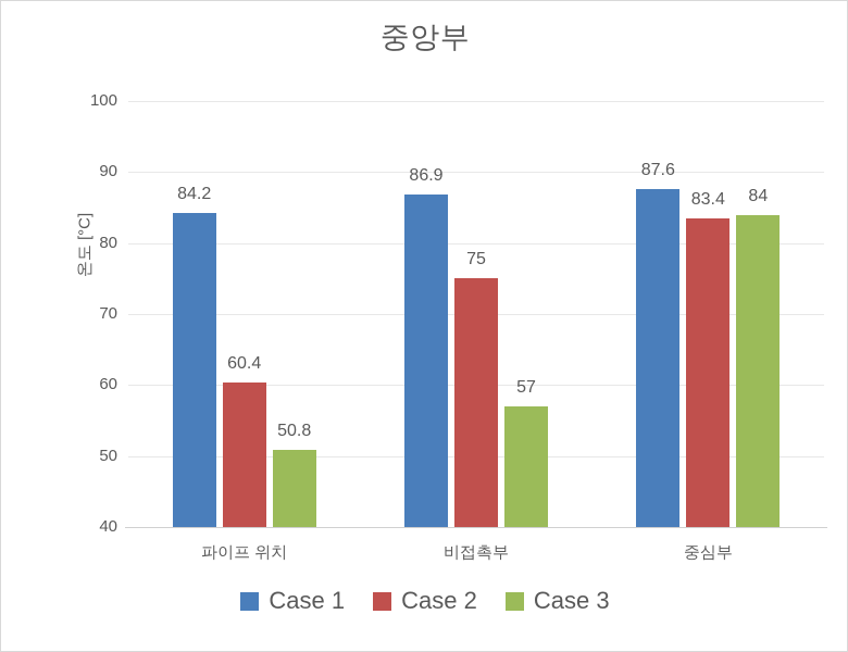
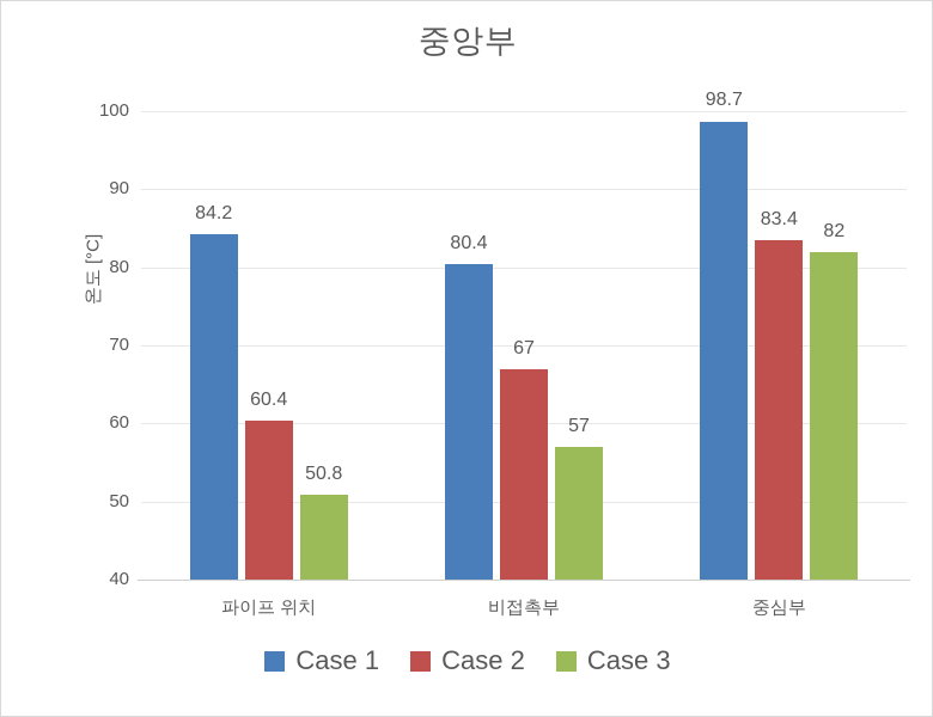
Case 1/비접촉부: 86.9 -> 80.4
Case 2/비접촉부: 75 -> 67
Case 1/중심부: 87.6 -> 98.7
Case 3/중심부: 84 -> 82
